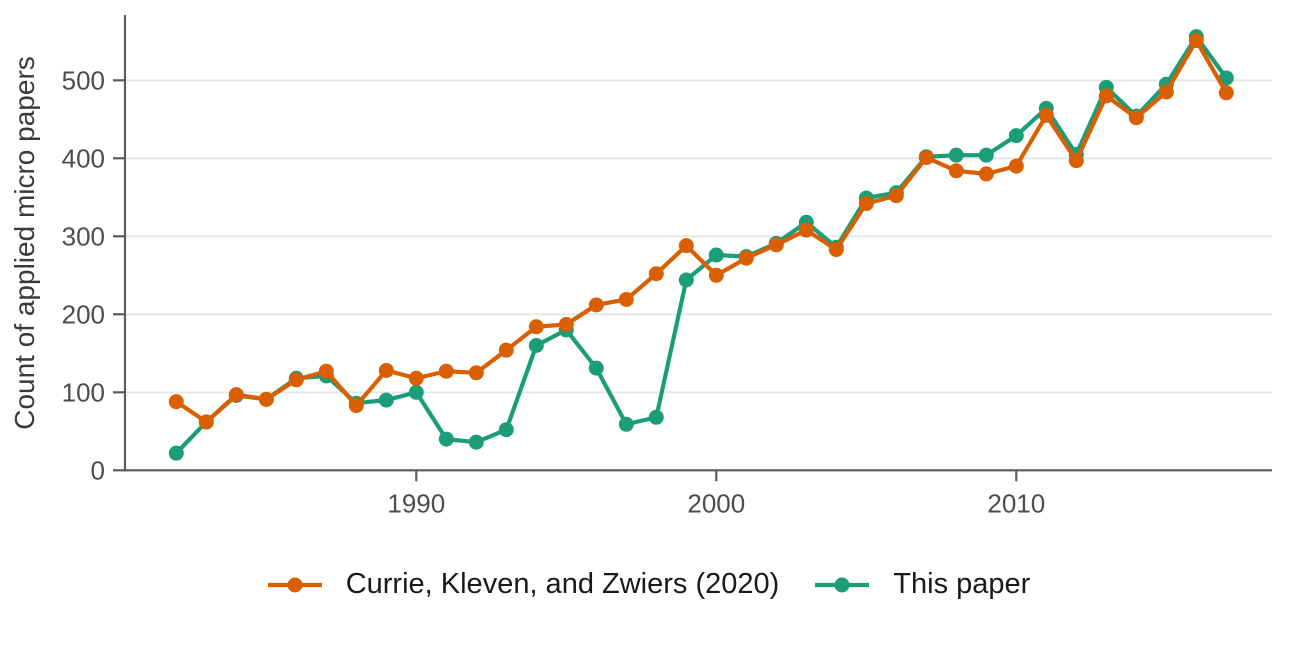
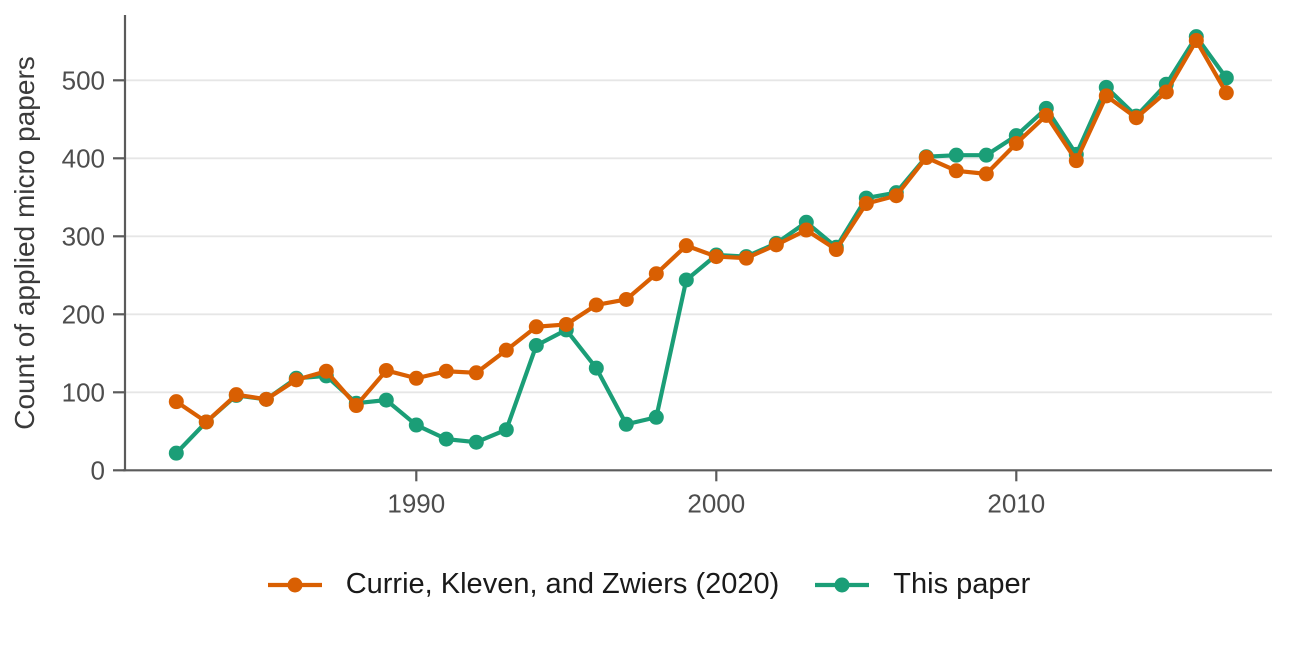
This paper/1990: 100 -> 60
Currie, Kleven, and Zwiers (2020)/2000: 250 -> 270
Currie, Kleven, and Zwiers (2020)/2010: 390 -> 420
